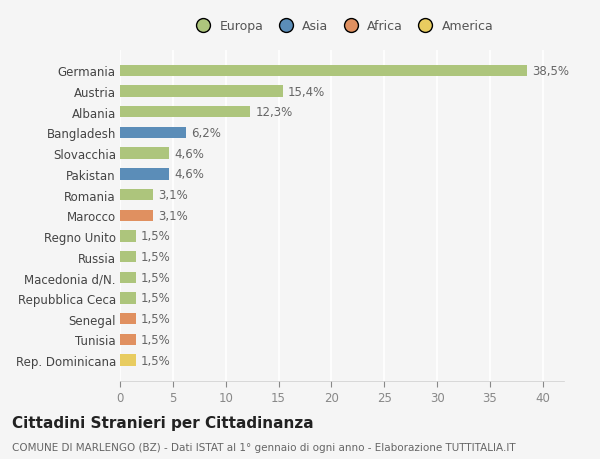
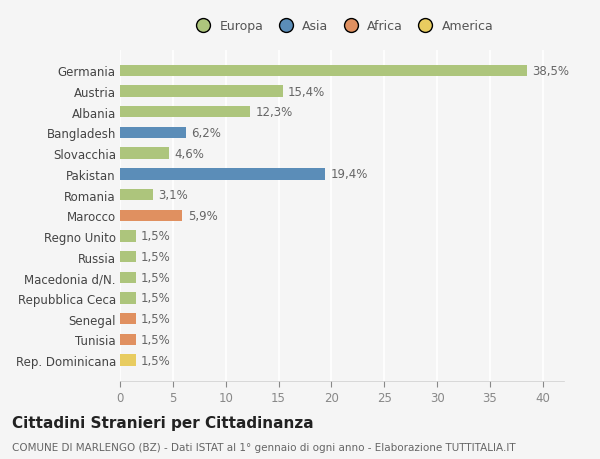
Pakistan: 4,6% -> 19,4%
Marocco: 3,1% -> 5,9%
